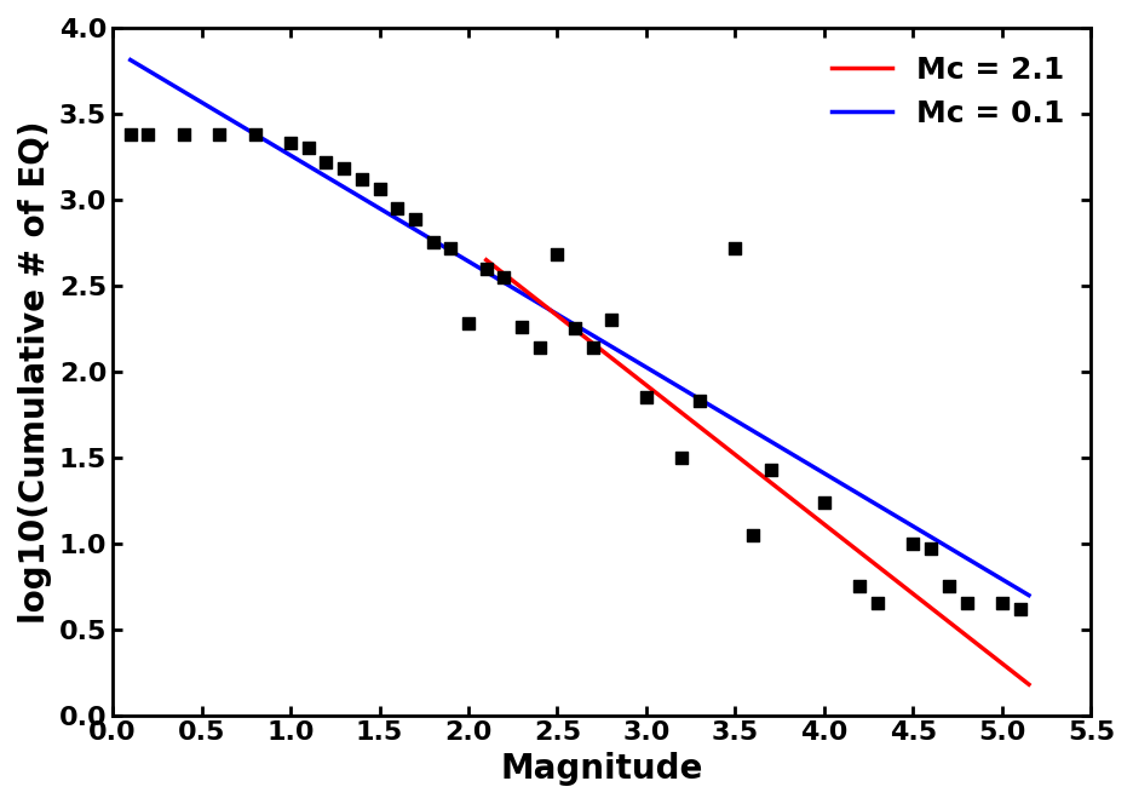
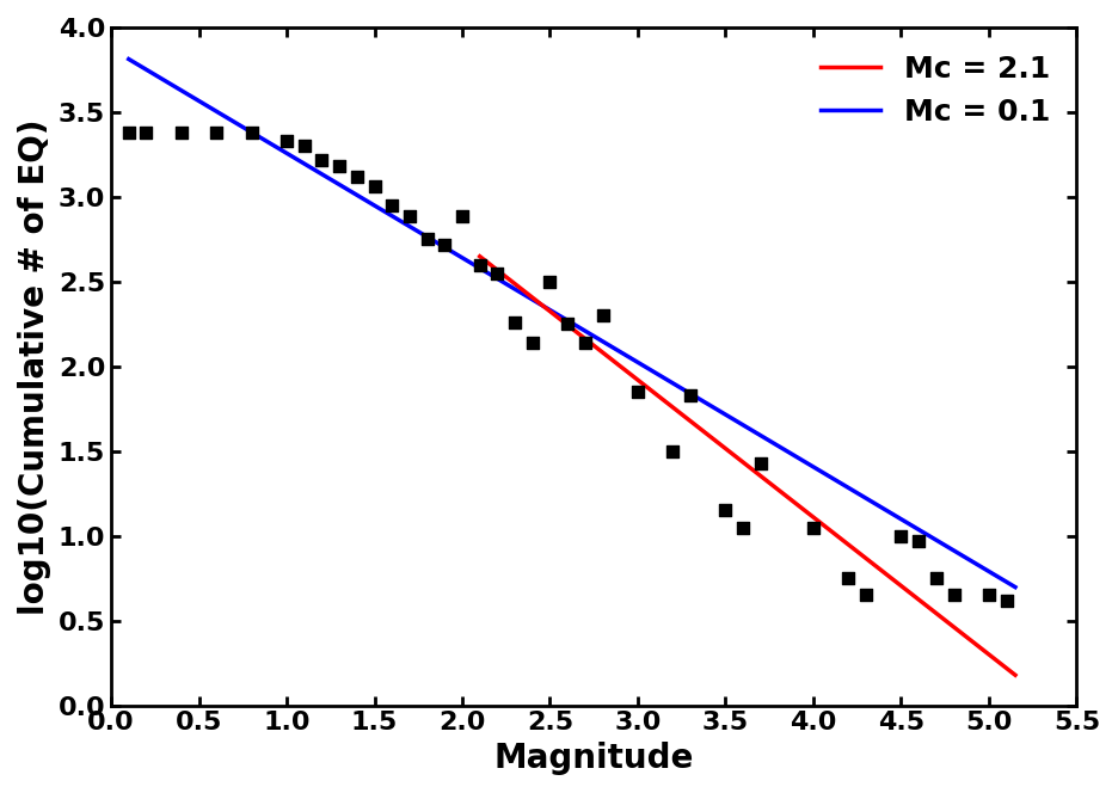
2.0: 2.28 -> 2.89
2.5: 2.68 -> 2.50
3.5: 2.72 -> 1.15
4.0: 1.24 -> 1.05
